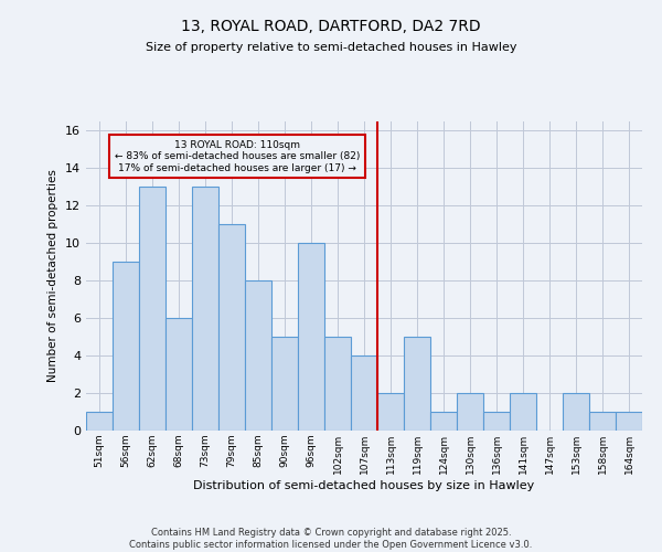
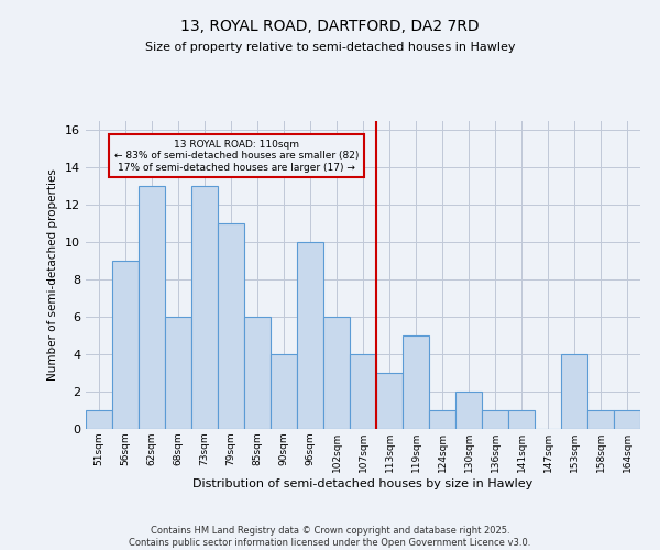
85sqm: 8 -> 6
90sqm: 5 -> 4
102sqm: 5 -> 6
113sqm: 2 -> 3
141sqm: 2 -> 1
153sqm: 2 -> 4
